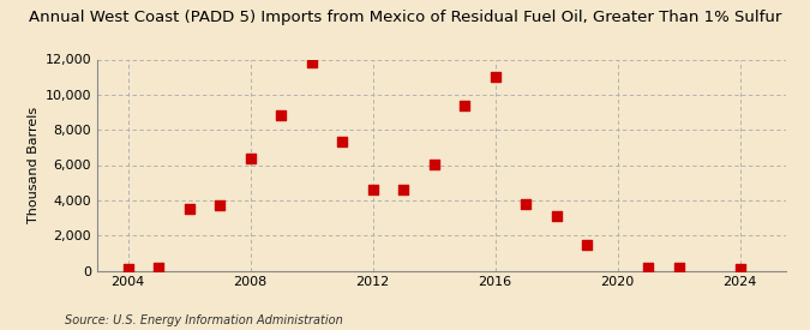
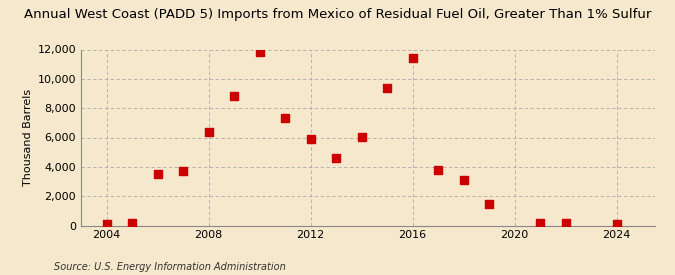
2012: 4,600 -> 5,900
2016: 11,000 -> 11,400
